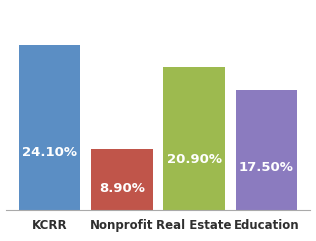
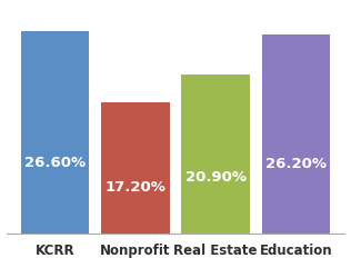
KCRR: 24.10% -> 26.60%
Nonprofit: 8.90% -> 17.20%
Education: 17.50% -> 26.20%
